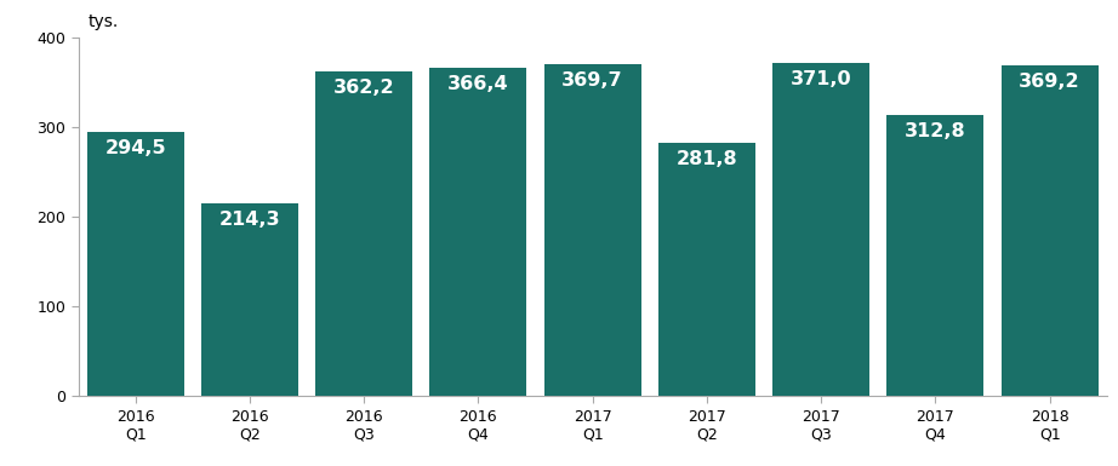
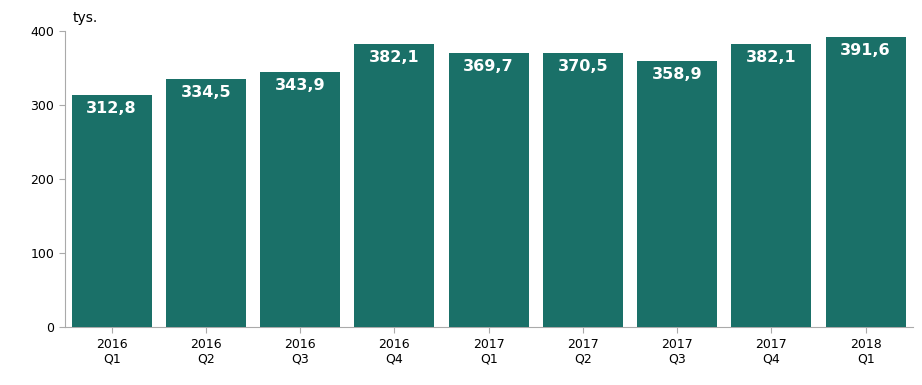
2016 Q1: 294,5 -> 312,8
2016 Q2: 214,3 -> 334,5
2016 Q3: 362,2 -> 343,9
2016 Q4: 366,4 -> 382,1
2017 Q2: 281,8 -> 370,5
2017 Q3: 371,0 -> 358,9
2017 Q4: 312,8 -> 382,1
2018 Q1: 369,2 -> 391,6
